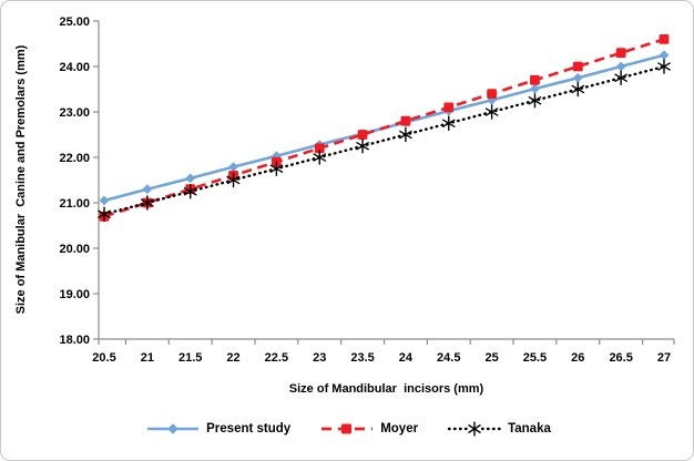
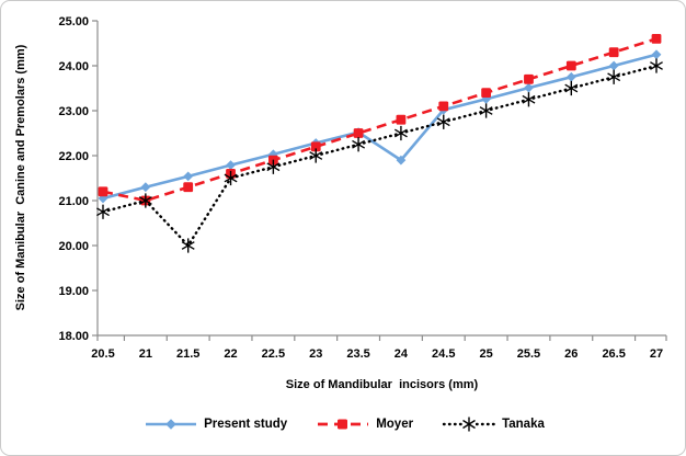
Moyer/20.5: 20.7 -> 21.2
Tanaka/21.5: 21.2 -> 20.0
Present study/24: 22.8 -> 21.9
